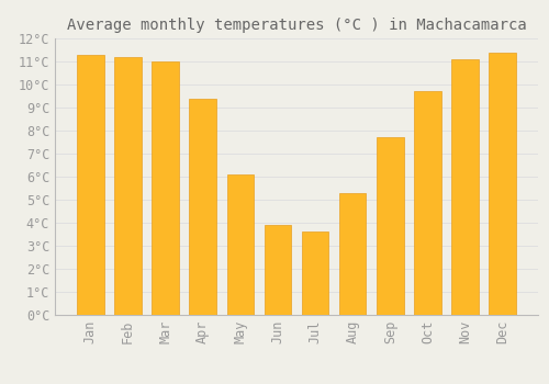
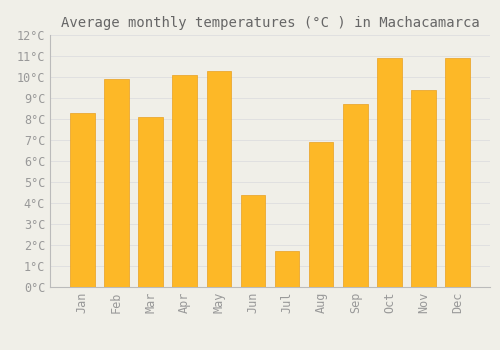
Jan: 11.3°C -> 8.3°C
Feb: 11.2°C -> 9.9°C
Mar: 11.0°C -> 8.1°C
Apr: 9.4°C -> 10.1°C
May: 6.1°C -> 10.3°C
Jun: 3.9°C -> 4.4°C
Jul: 3.6°C -> 1.7°C
Aug: 5.3°C -> 6.9°C
Sep: 7.7°C -> 8.7°C
Oct: 9.7°C -> 10.9°C
Nov: 11.1°C -> 9.4°C
Dec: 11.4°C -> 10.9°C
